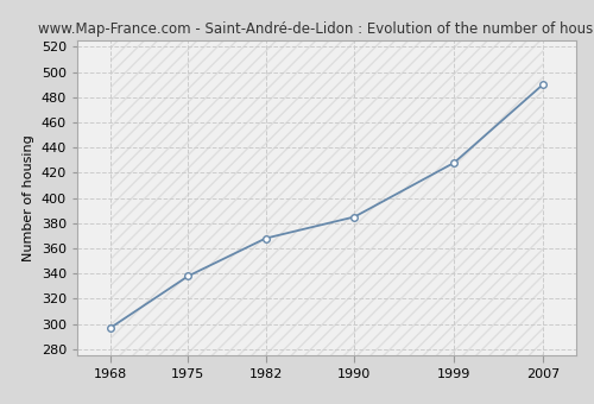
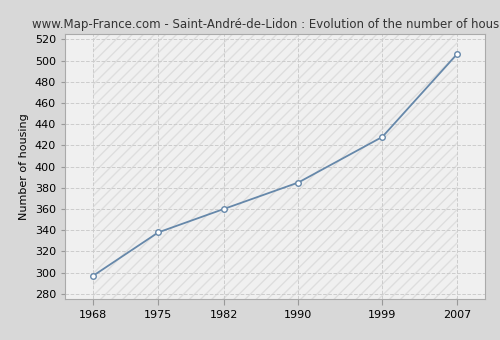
1982: 368 -> 360
2007: 490 -> 506
